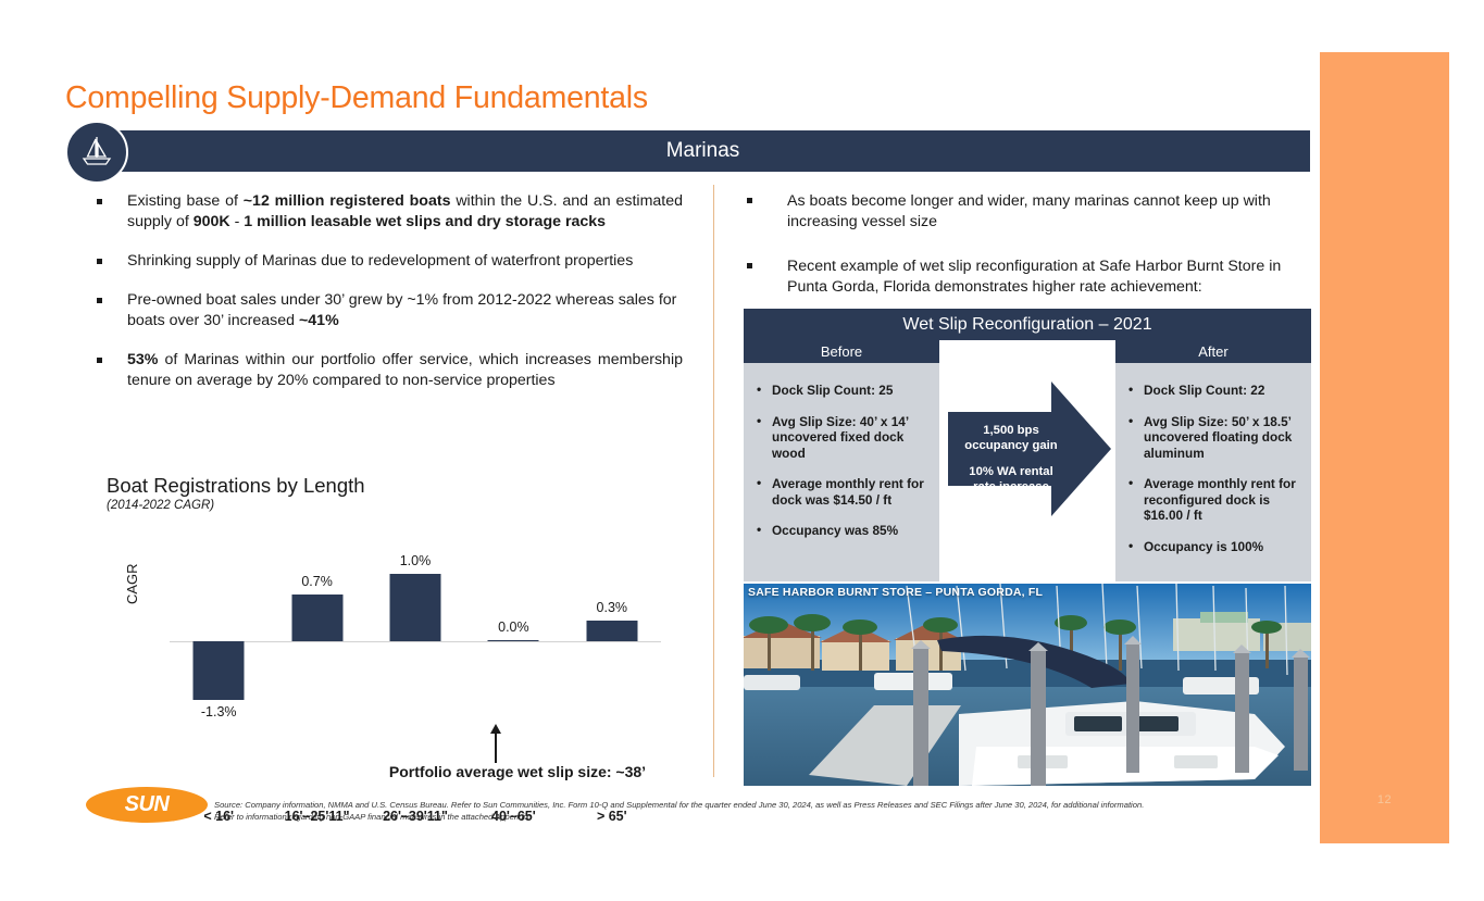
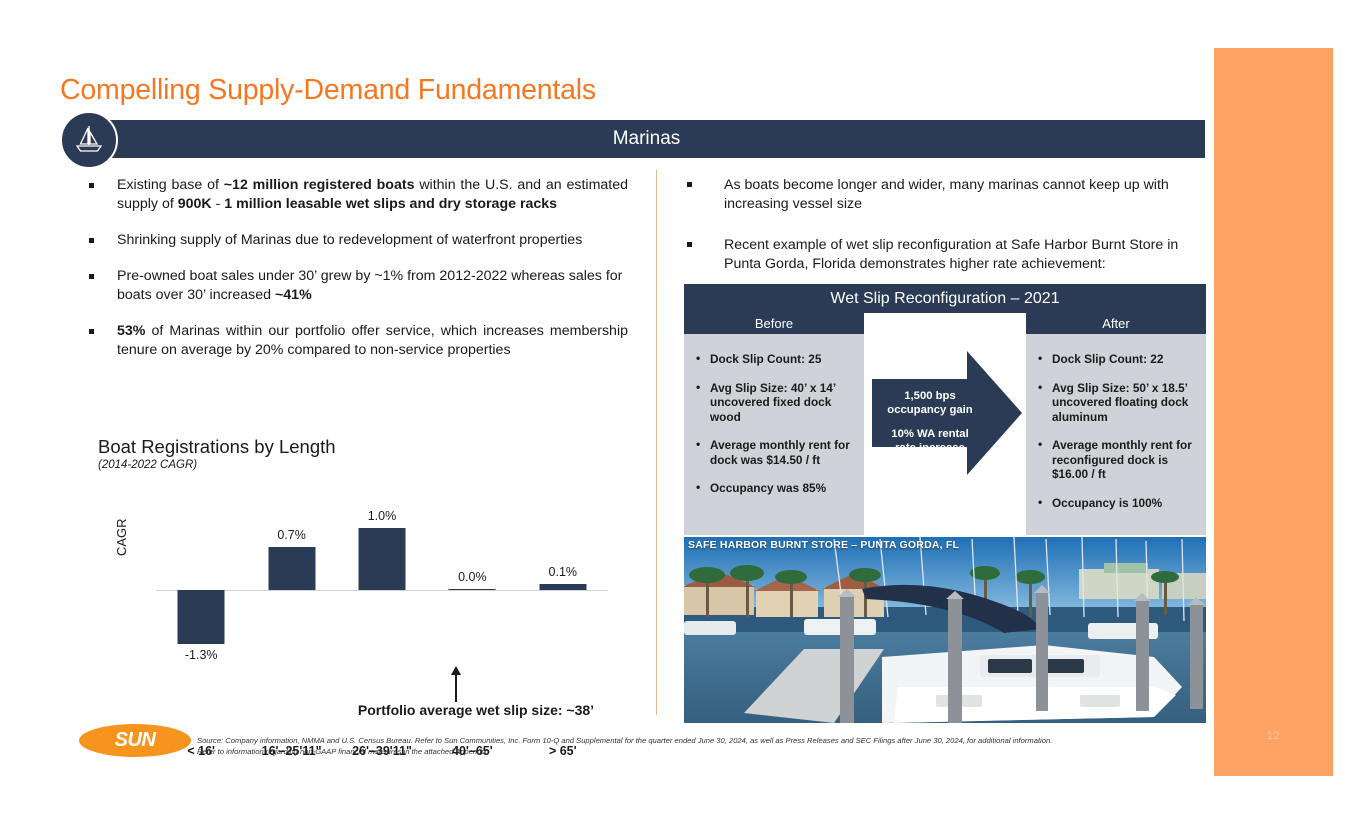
> 65': 0.3% -> 0.1%
